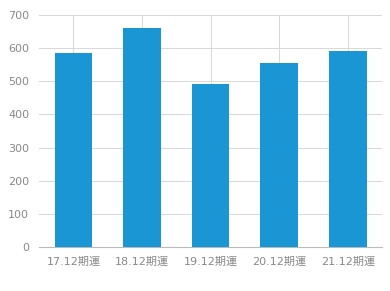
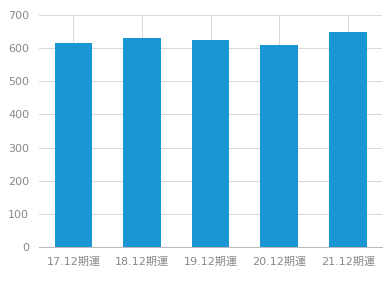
17.12期運: 585 -> 613
18.12期運: 660 -> 630
19.12期運: 490 -> 623
20.12期運: 555 -> 609
21.12期運: 590 -> 648
